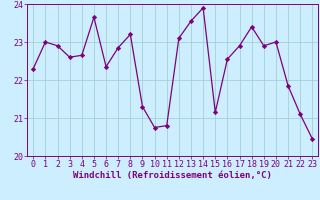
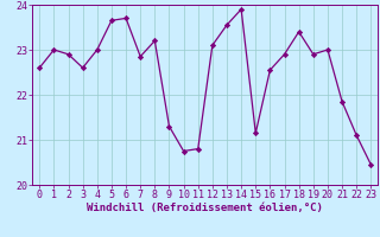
0: 22.30 -> 22.60
4: 22.65 -> 23.00
6: 22.35 -> 23.70
